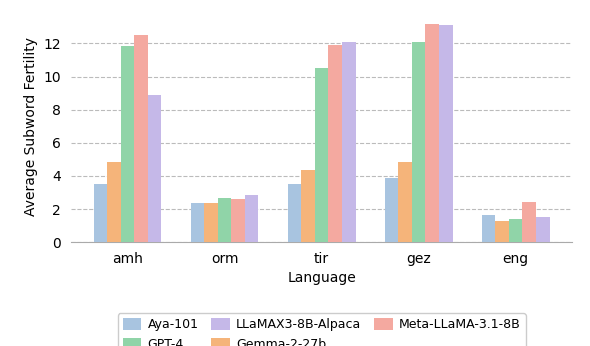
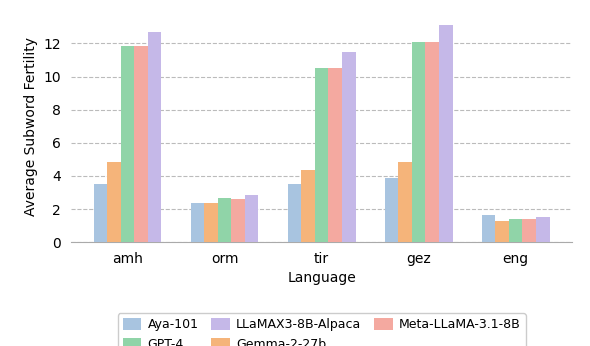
Meta-LLaMA-3.1-8B/amh: 12.5 -> 11.8
LLaMAX3-8B-Alpaca/amh: 8.9 -> 12.7
Meta-LLaMA-3.1-8B/tir: 11.9 -> 10.5
LLaMAX3-8B-Alpaca/tir: 12.1 -> 11.5
Meta-LLaMA-3.1-8B/gez: 13.2 -> 12.1
Meta-LLaMA-3.1-8B/eng: 2.4 -> 1.4
